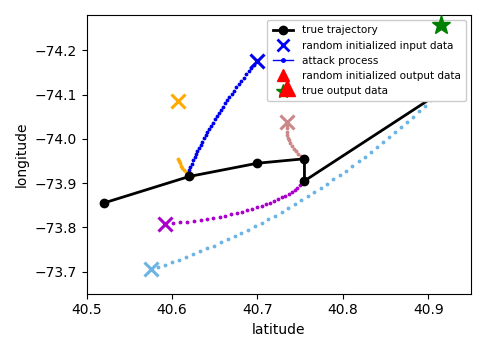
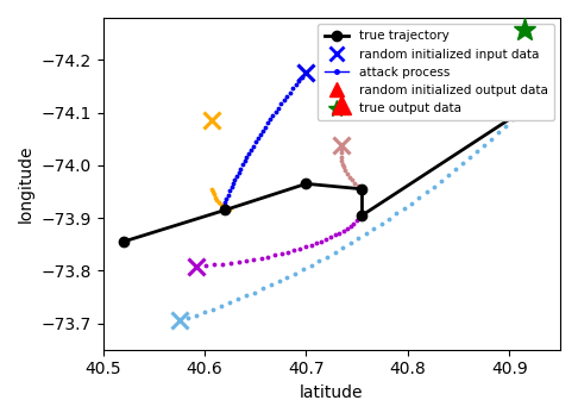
true trajectory/40.7: -73.945 -> -73.965
